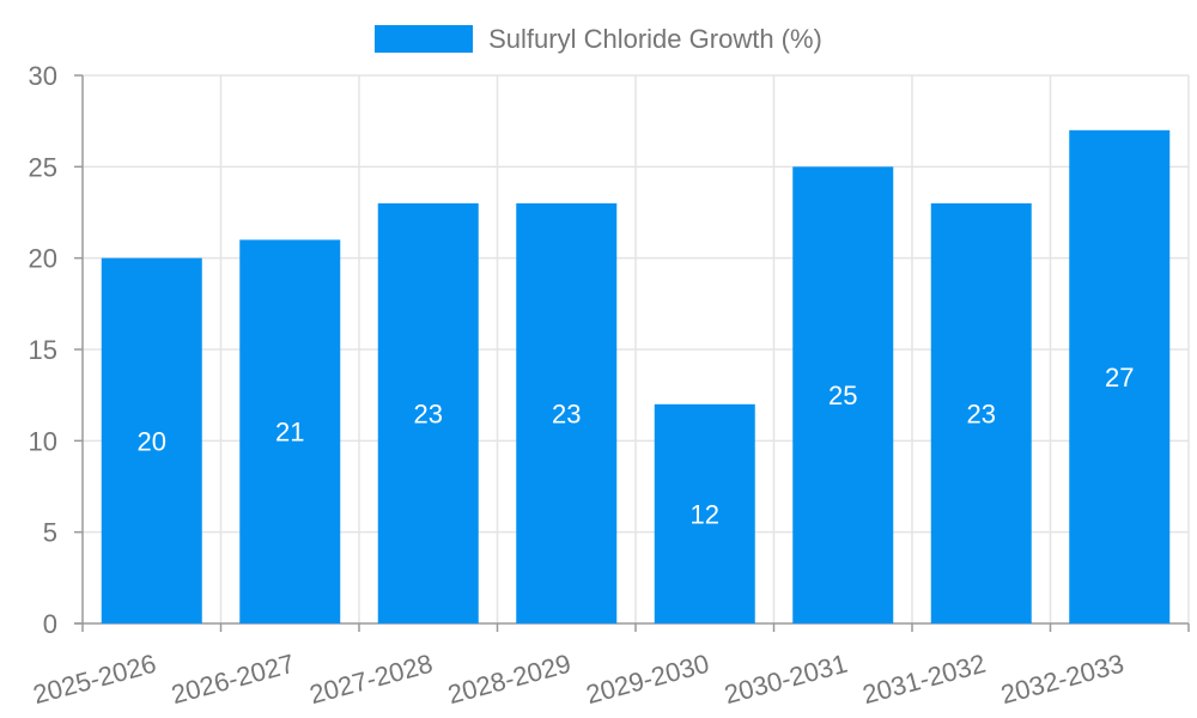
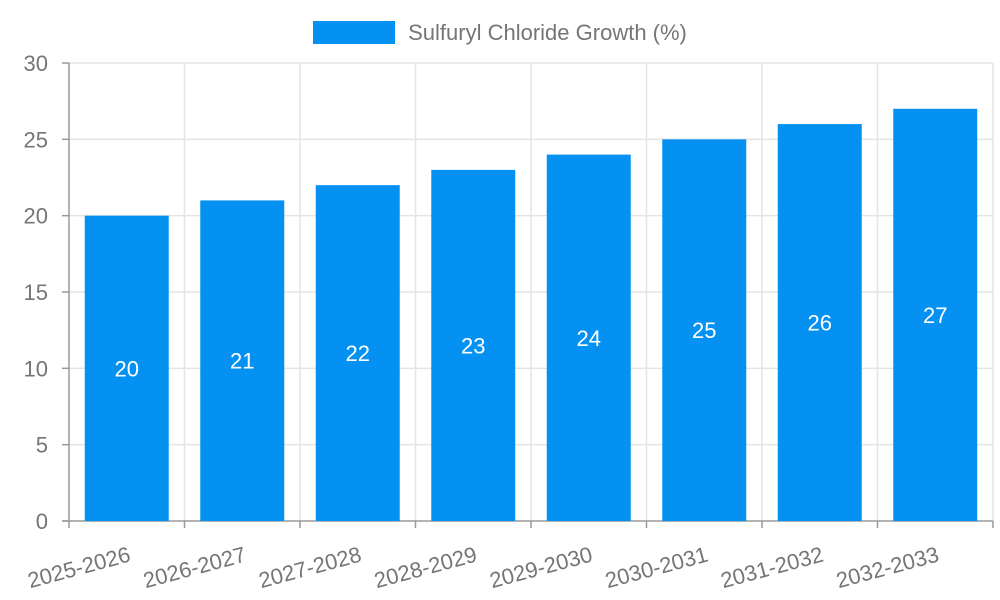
2027-2028: 23 -> 22
2029-2030: 12 -> 24
2031-2032: 23 -> 26
